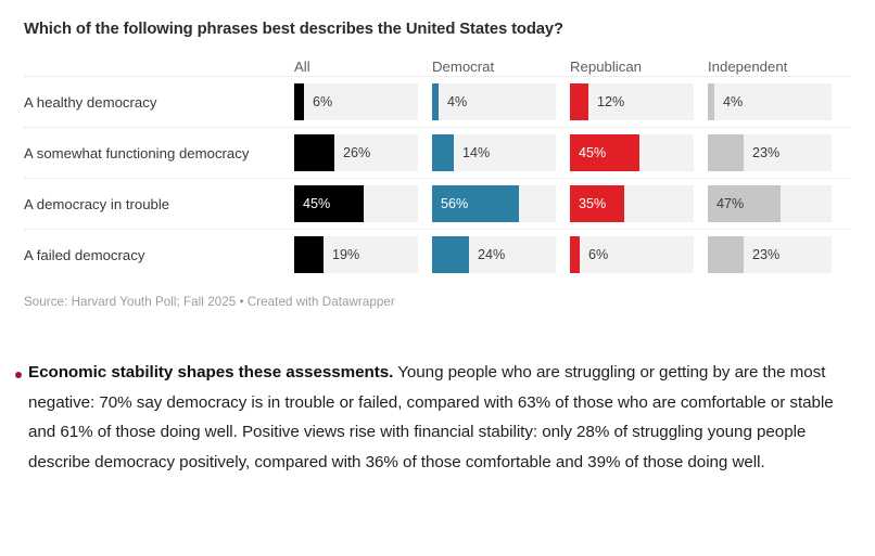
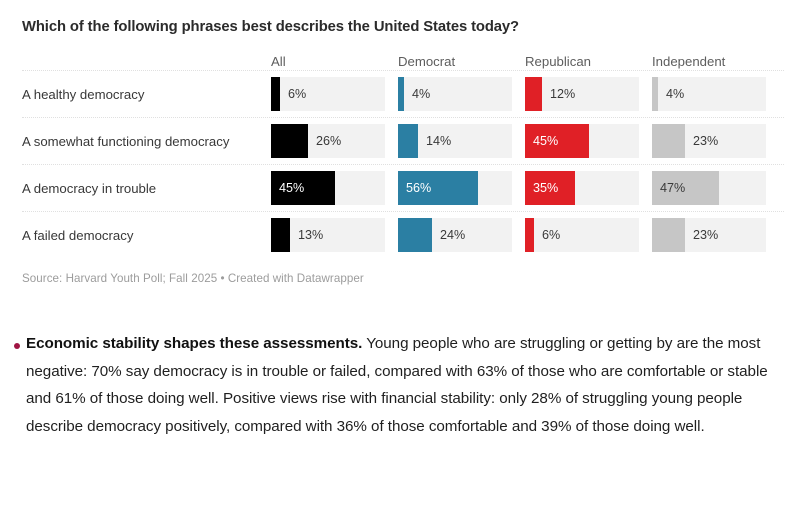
All/A failed democracy: 19% -> 13%
